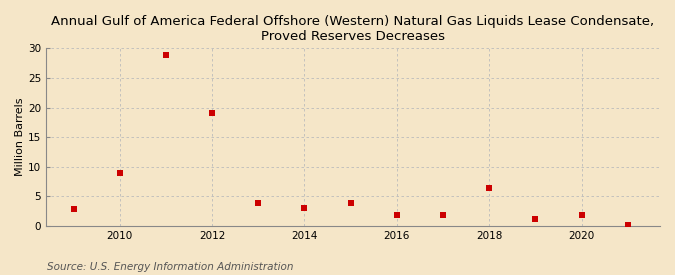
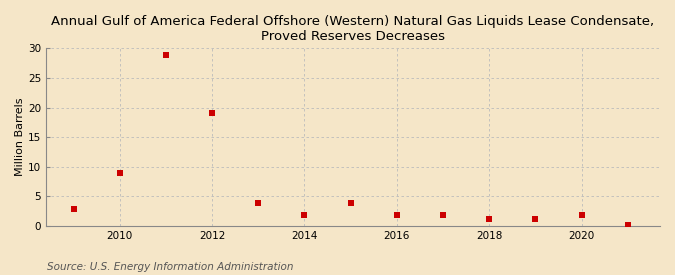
2014: 3.0 -> 1.8
2018: 6.4 -> 1.1
